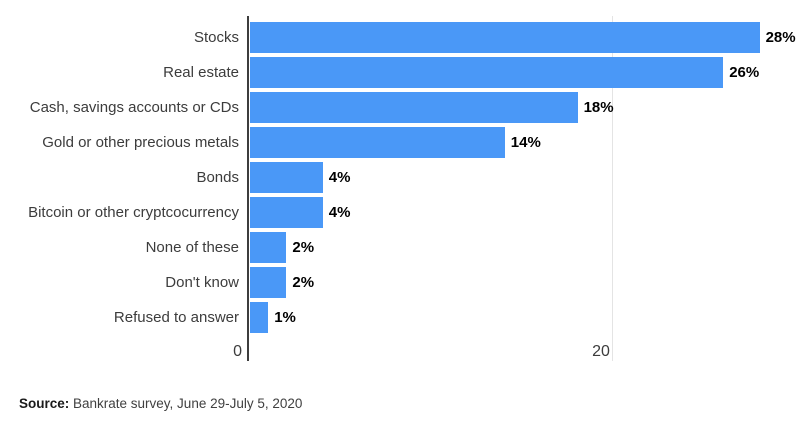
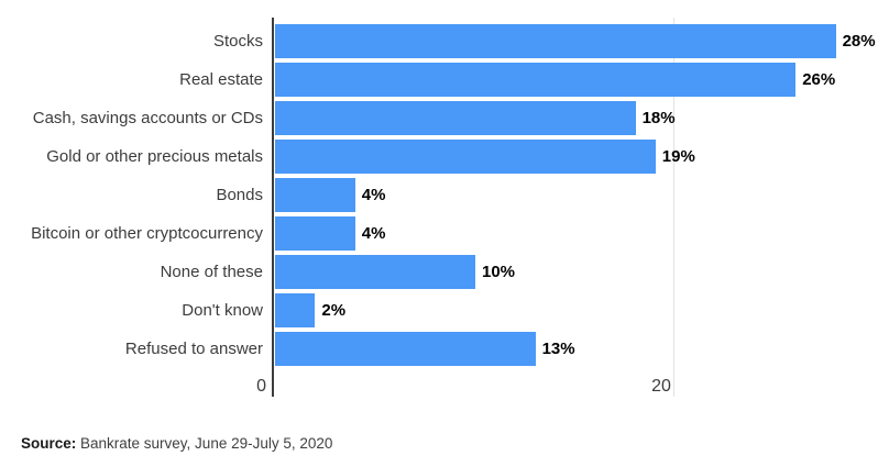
Gold or other precious metals: 14% -> 19%
None of these: 2% -> 10%
Refused to answer: 1% -> 13%
